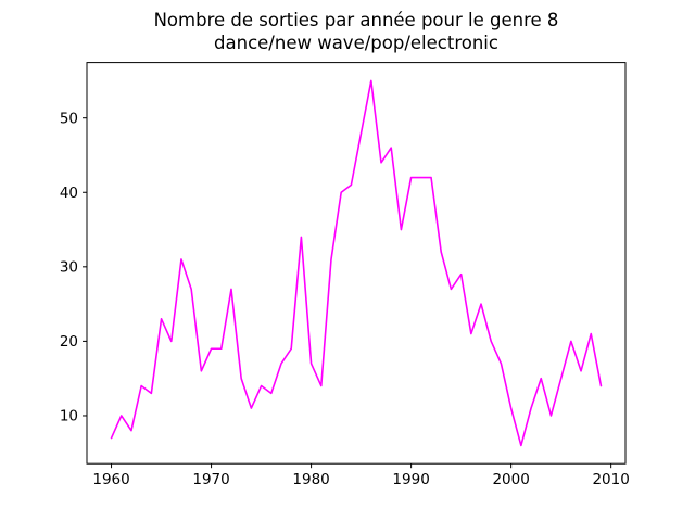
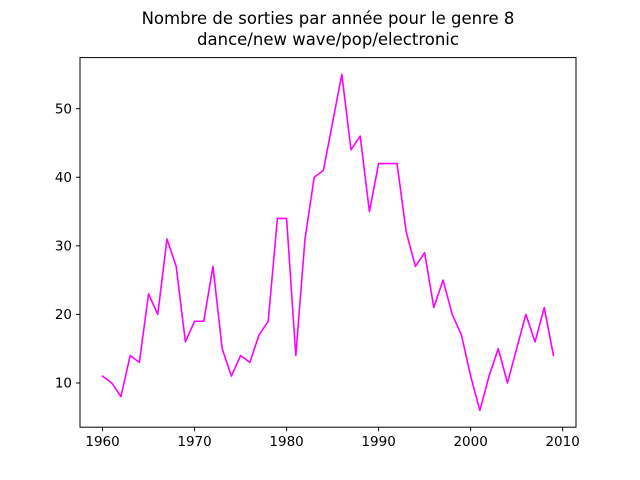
1960: 7 -> 11
1980: 17 -> 34
